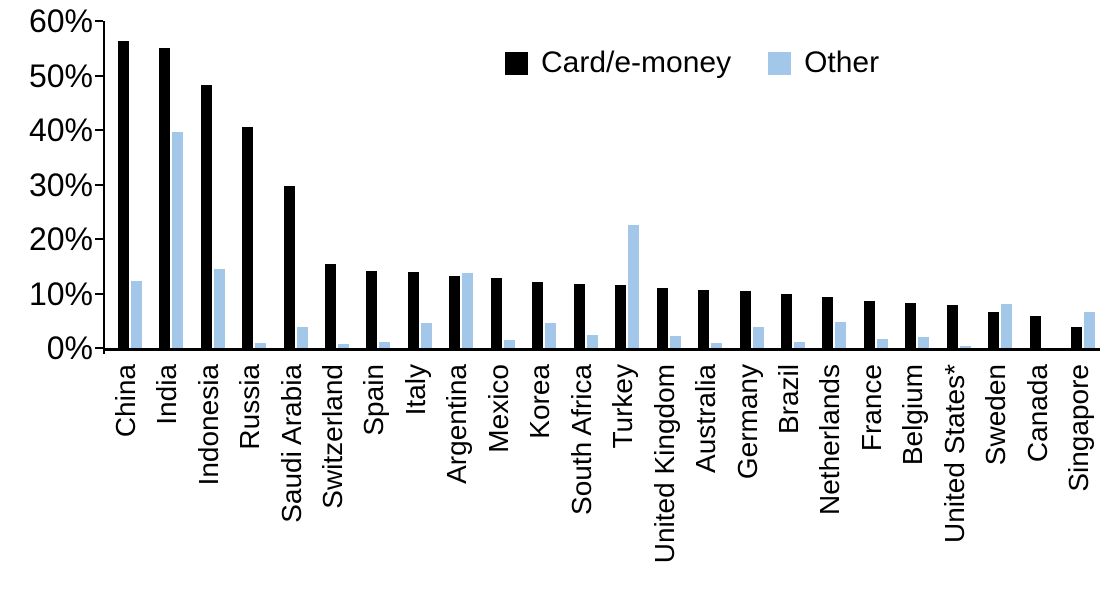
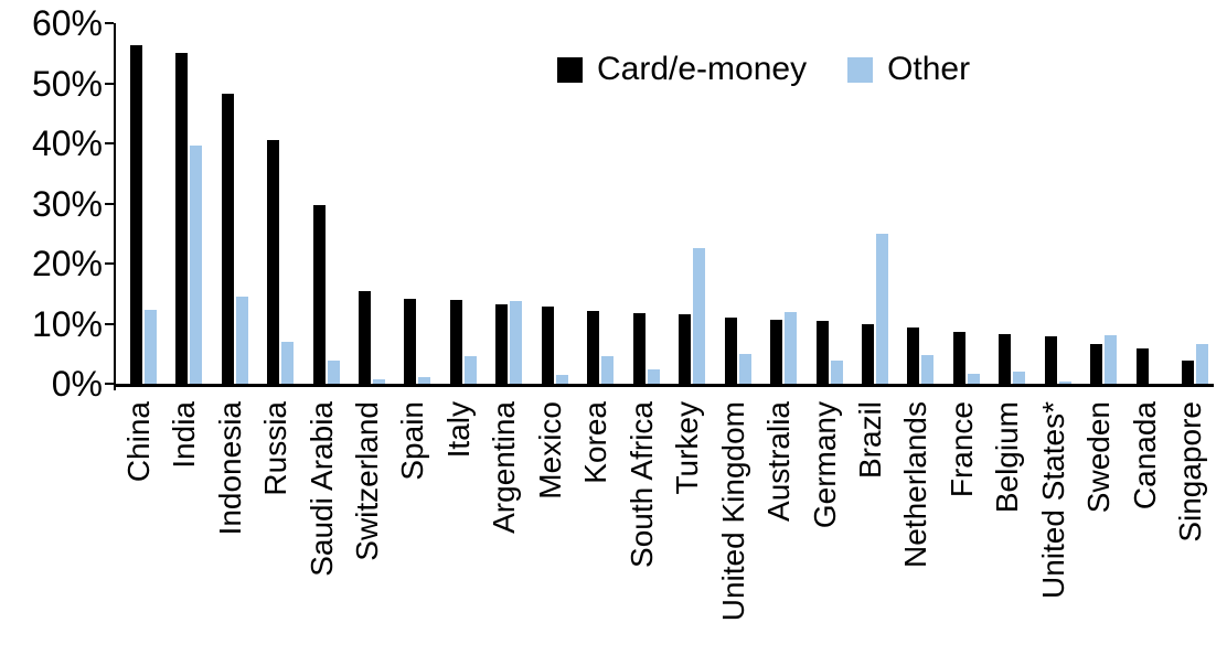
Other/Russia: 1% -> 7%
Other/United Kingdom: 2% -> 5%
Other/Australia: 1% -> 12%
Other/Brazil: 1% -> 25%
